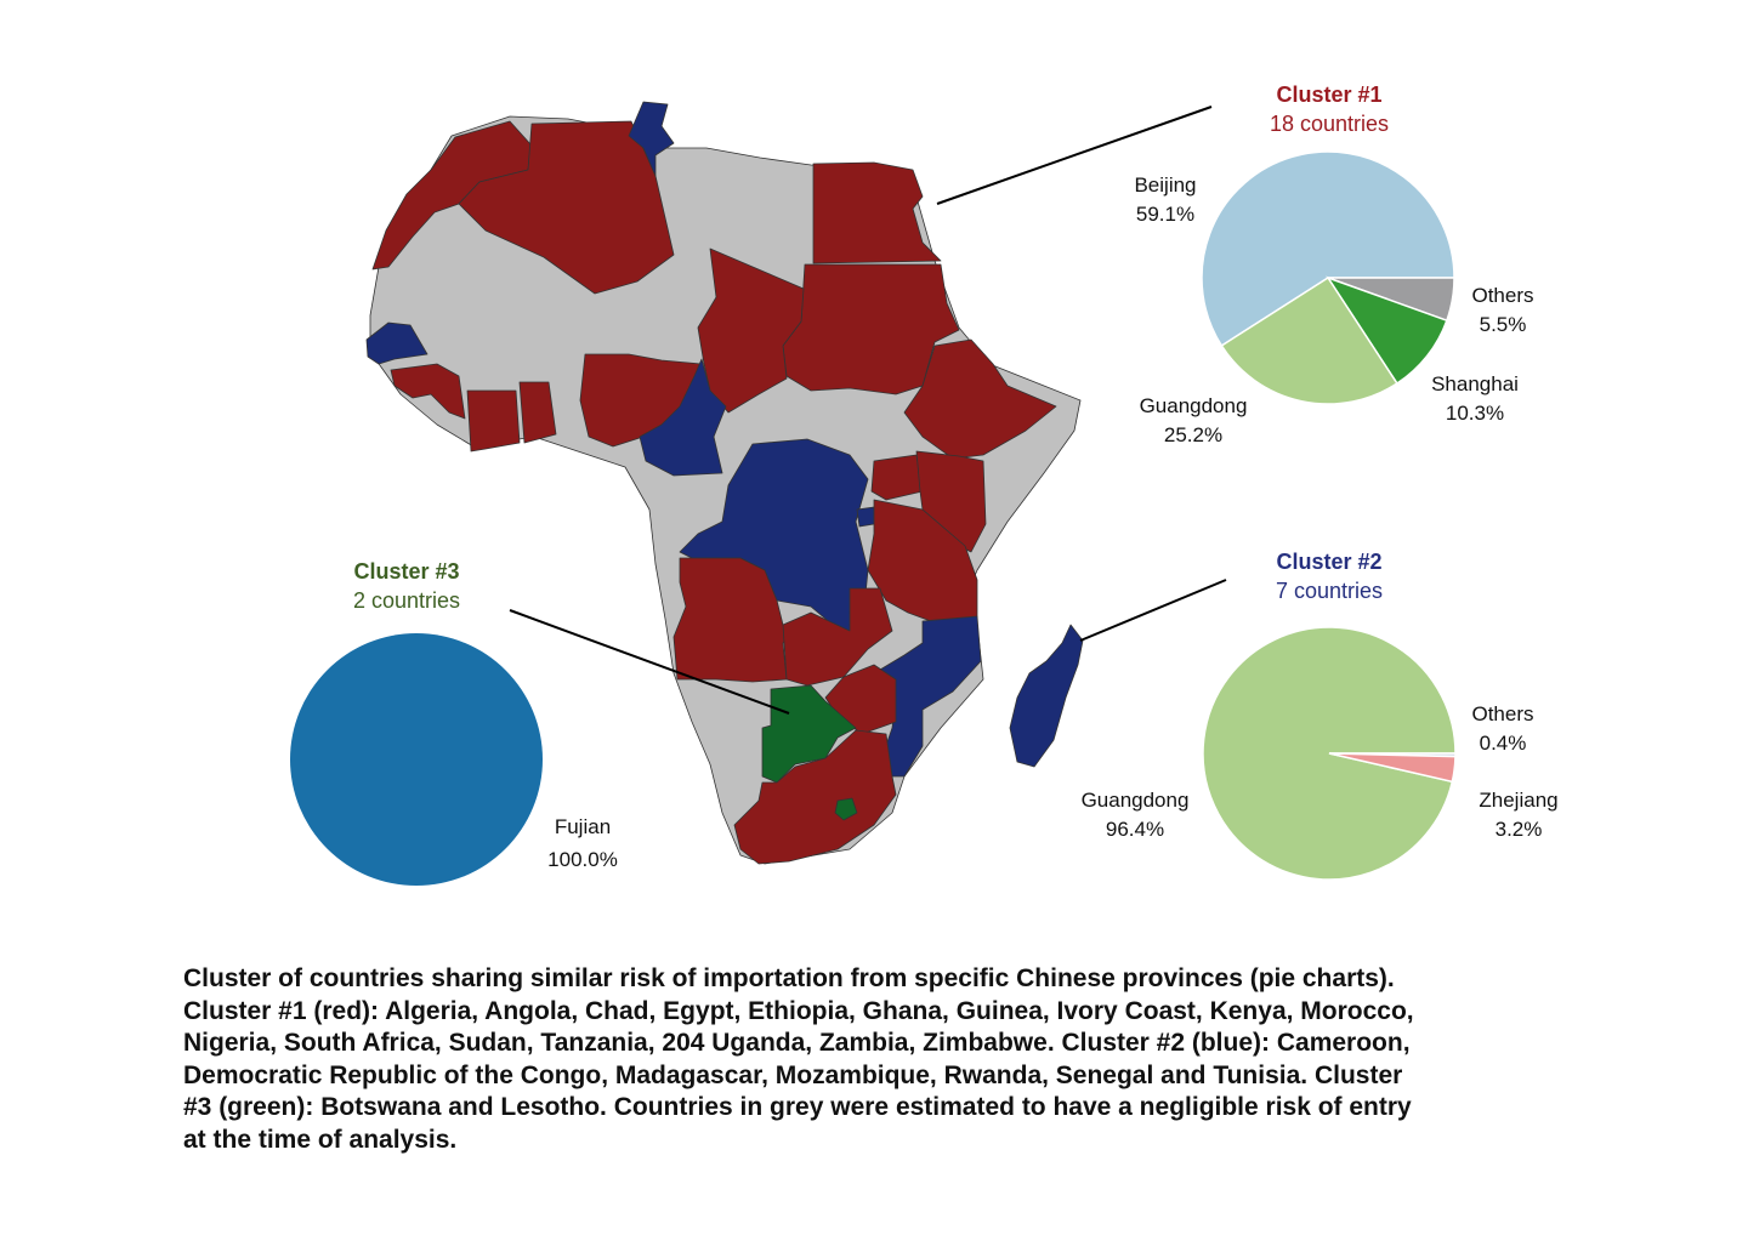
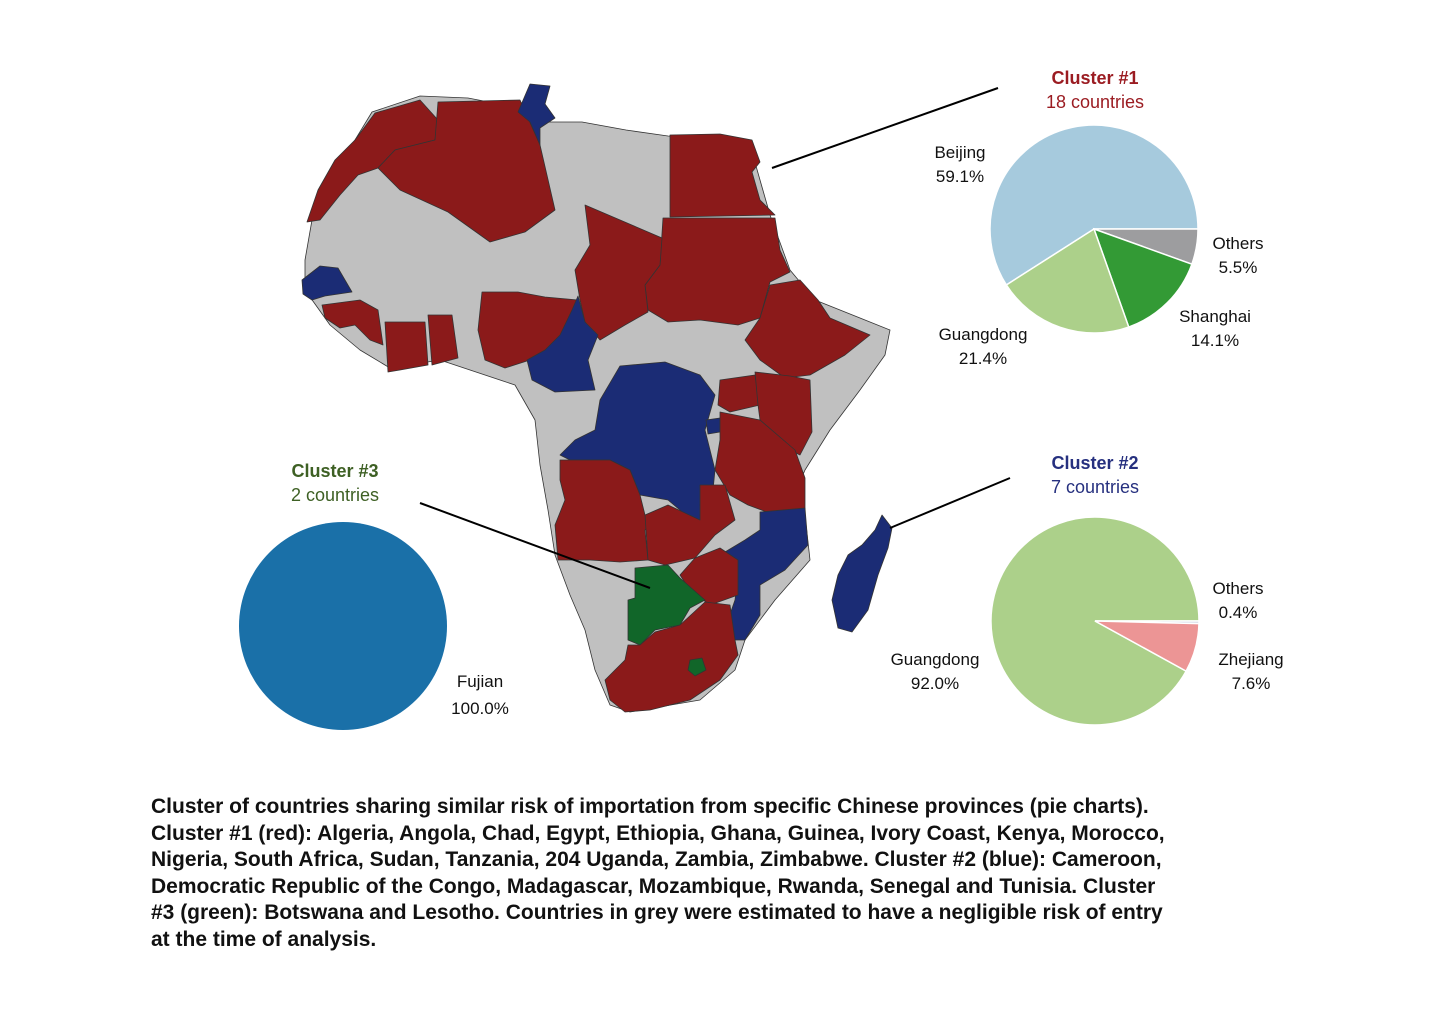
Cluster #1/Guangdong: 25.2% -> 21.4%
Cluster #1/Shanghai: 10.3% -> 14.1%
Cluster #2/Guangdong: 96.4% -> 92.0%
Cluster #2/Zhejiang: 3.2% -> 7.6%
